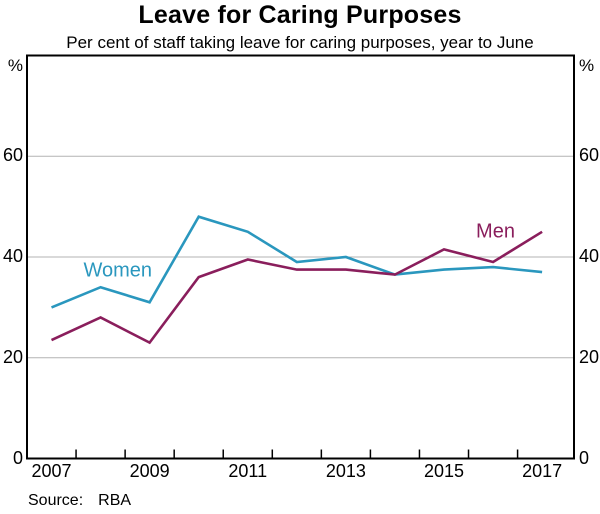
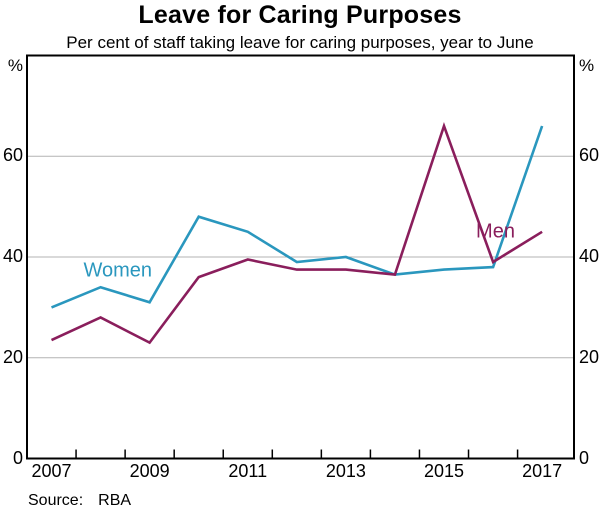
Men/2015: 42 -> 66
Women/2017: 37 -> 66
